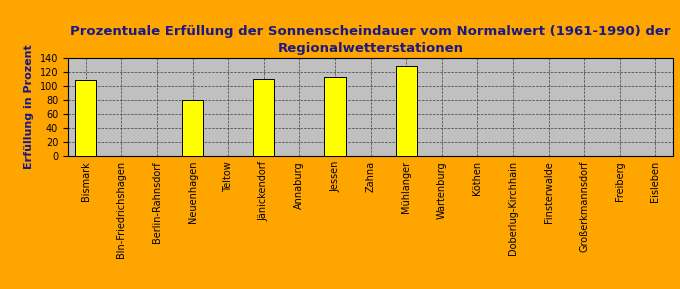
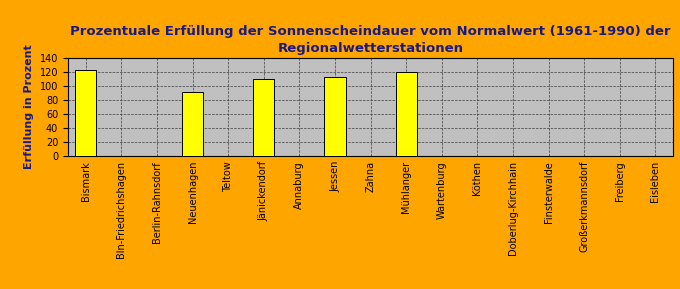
Bismark: 108 -> 122
Neuenhagen: 80 -> 91
Mühlanger: 128 -> 120
